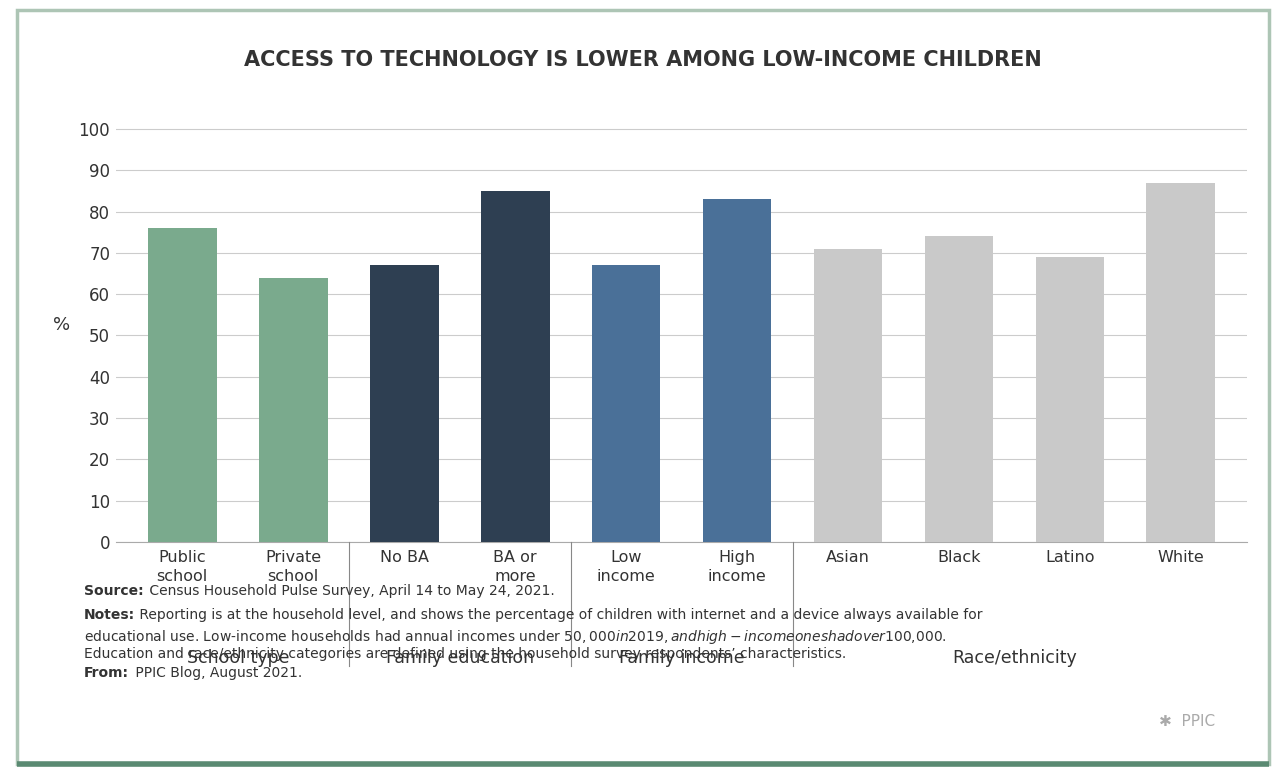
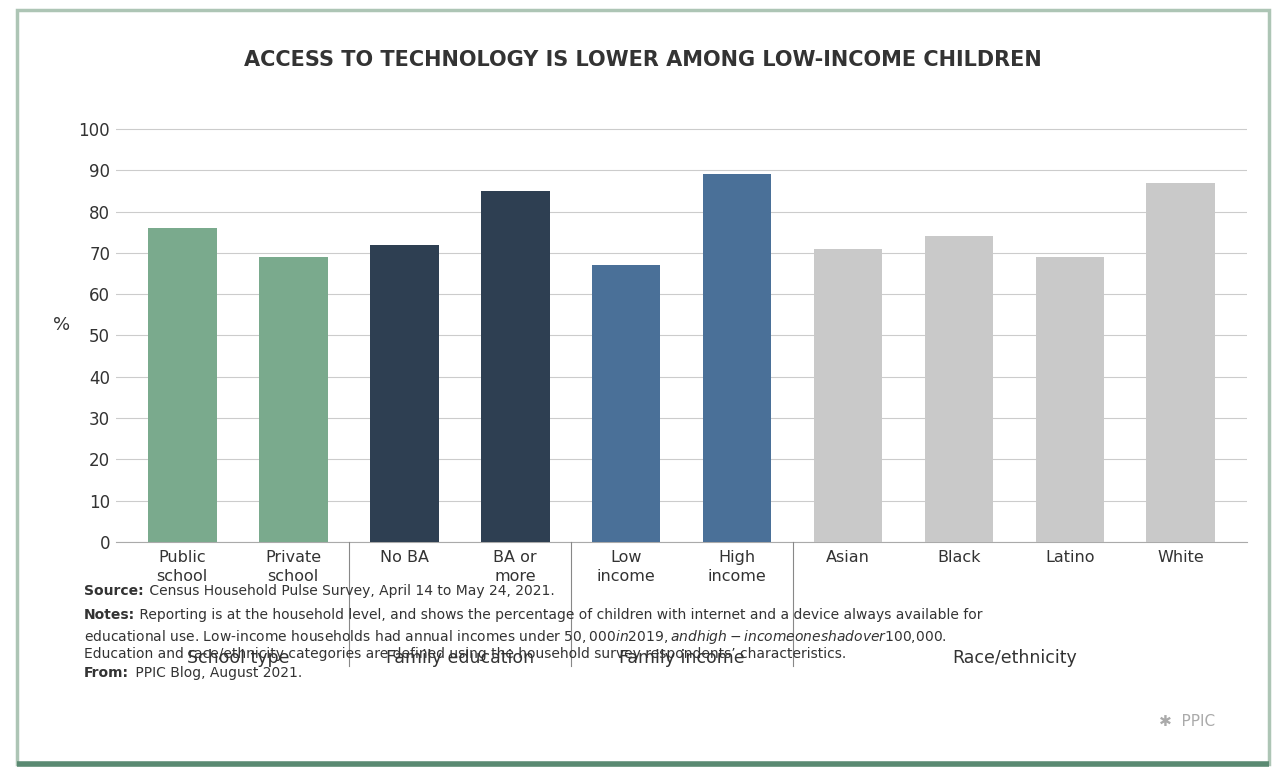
Private school: 64 -> 69
No BA: 67 -> 72
High income: 83 -> 89
